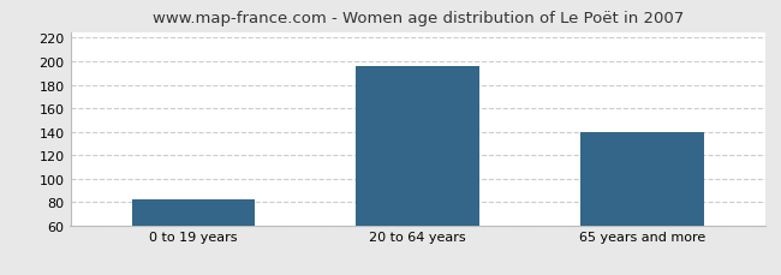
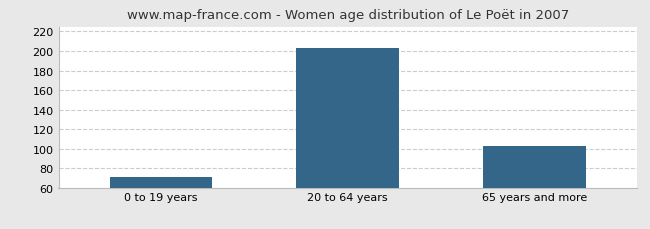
0 to 19 years: 82 -> 71
20 to 64 years: 196 -> 203
65 years and more: 140 -> 103
